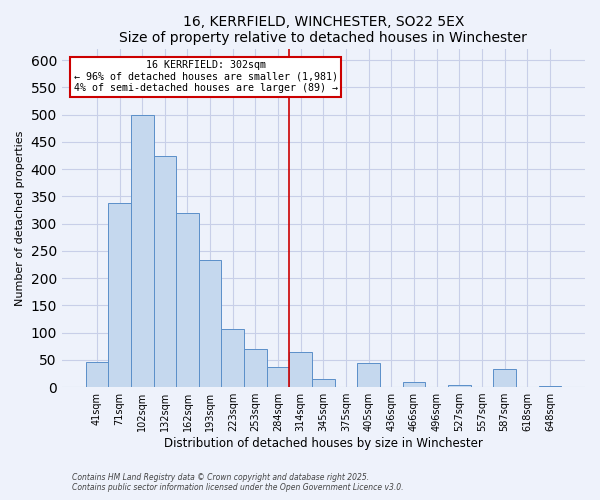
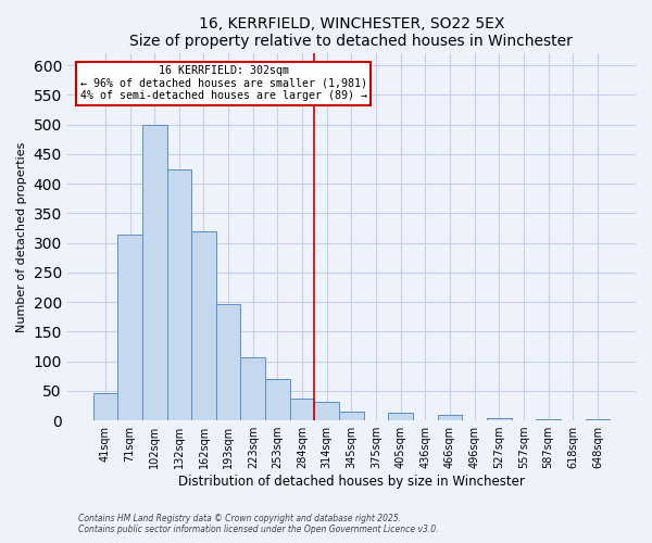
71sqm: 338 -> 314
193sqm: 234 -> 196
314sqm: 64 -> 31
405sqm: 44 -> 13
587sqm: 34 -> 2
